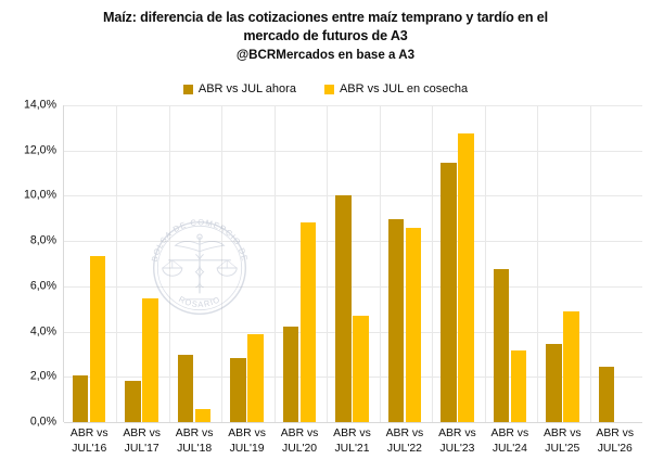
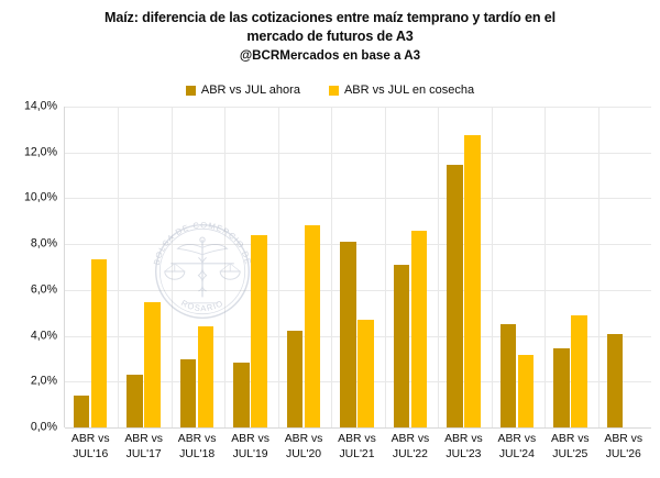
ABR vs JUL ahora/ABR vs JUL'16: 2,0% -> 1,4%
ABR vs JUL ahora/ABR vs JUL'17: 1,8% -> 2,3%
ABR vs JUL en cosecha/ABR vs JUL'18: 0,6% -> 4,4%
ABR vs JUL en cosecha/ABR vs JUL'19: 3,9% -> 8,4%
ABR vs JUL ahora/ABR vs JUL'21: 10,0% -> 8,1%
ABR vs JUL ahora/ABR vs JUL'22: 8,9% -> 7,1%
ABR vs JUL ahora/ABR vs JUL'24: 6,8% -> 4,5%
ABR vs JUL ahora/ABR vs JUL'26: 2,5% -> 4,1%
